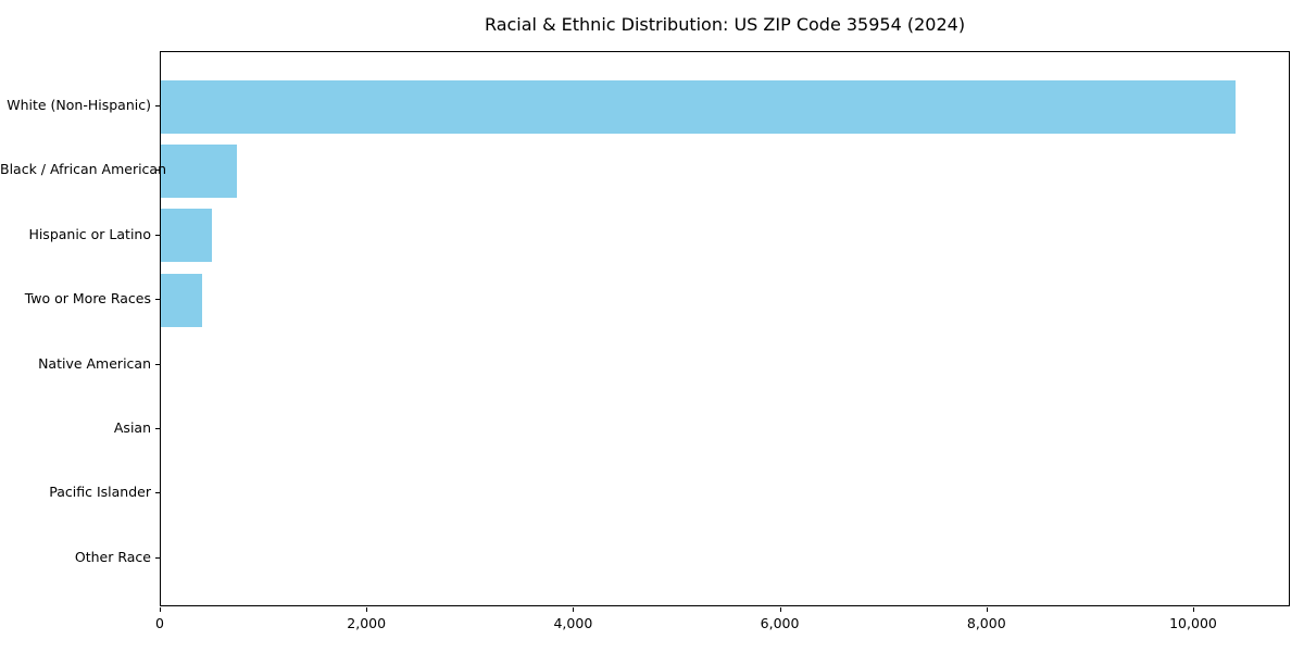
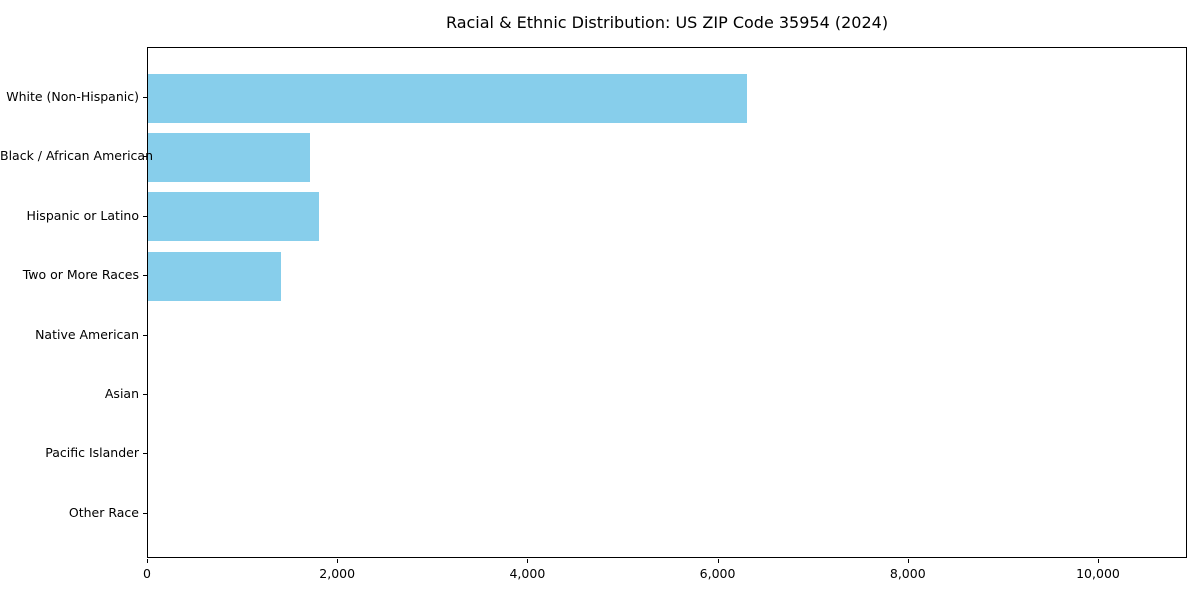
White (Non-Hispanic): 10400 -> 6300
Black / African American: 700 -> 1700
Hispanic or Latino: 500 -> 1800
Two or More Races: 400 -> 1400
